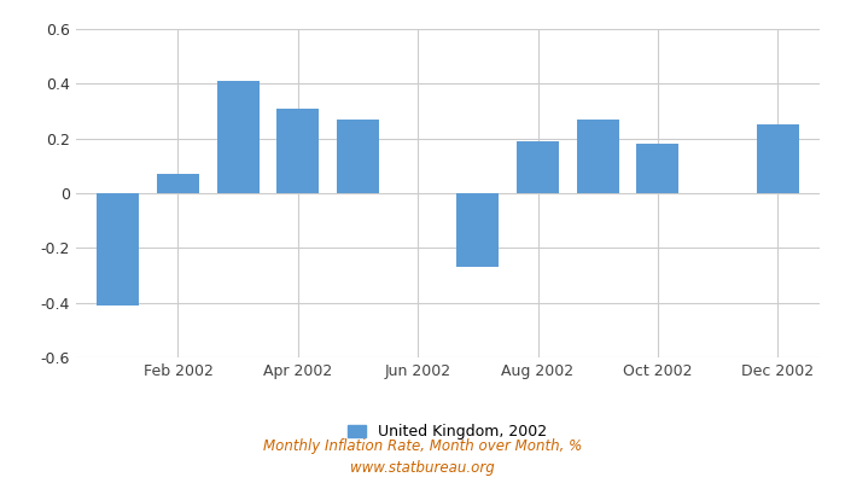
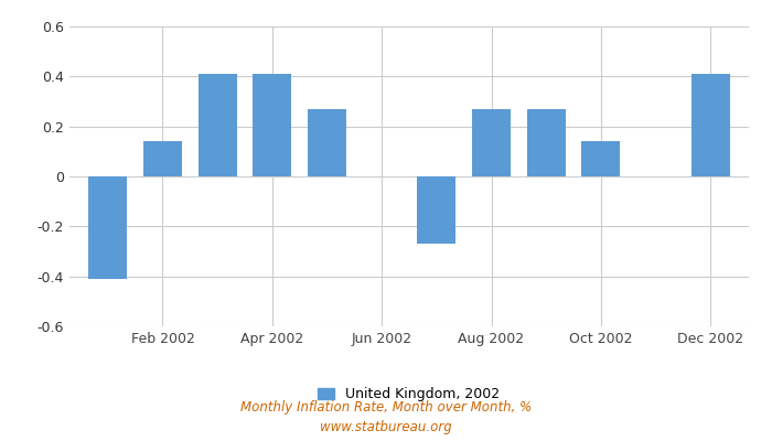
Feb 2002: 0.07 -> 0.14
Apr 2002: 0.31 -> 0.41
Aug 2002: 0.19 -> 0.27
Oct 2002: 0.18 -> 0.14
Dec 2002: 0.25 -> 0.41
